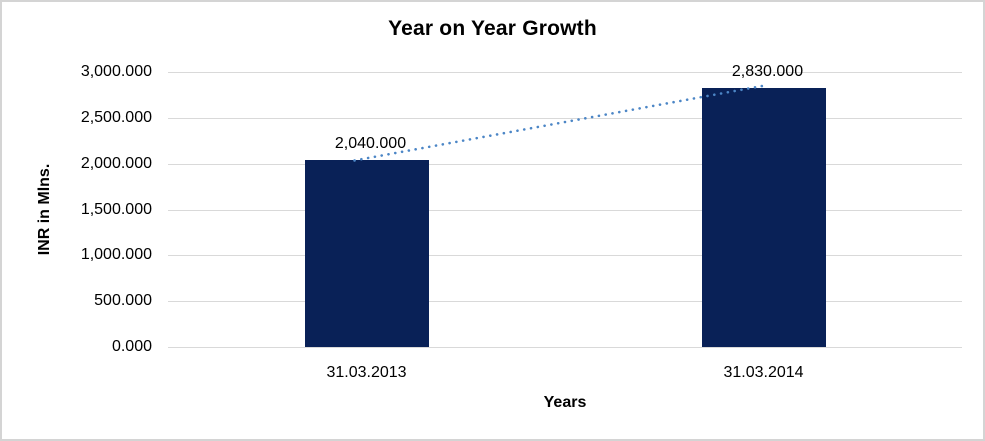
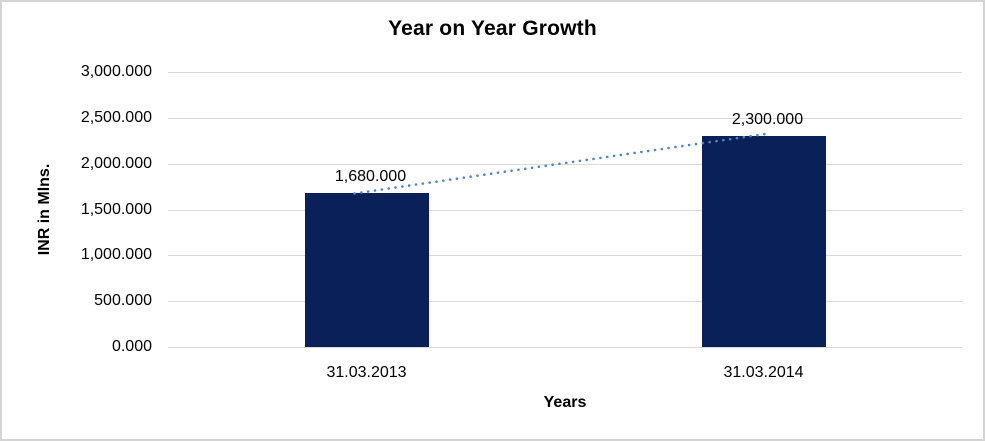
31.03.2013: 2,040.000 -> 1,680.000
31.03.2014: 2,830.000 -> 2,300.000
